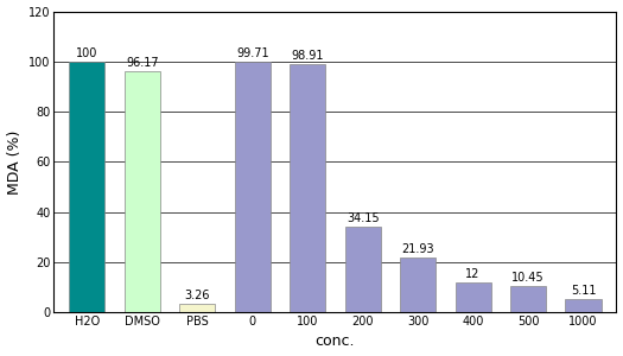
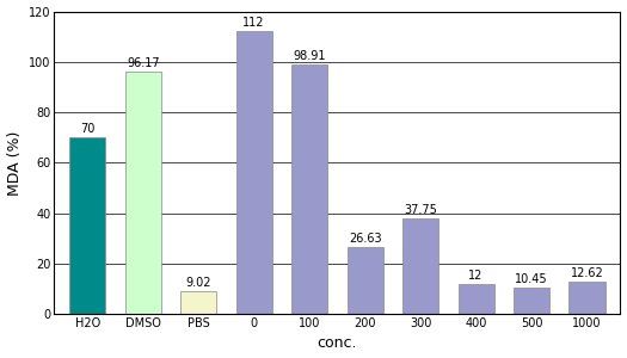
H2O: 100 -> 70
PBS: 3.26 -> 9.02
0: 99.71 -> 112
200: 34.15 -> 26.63
300: 21.93 -> 37.75
1000: 5.11 -> 12.62
